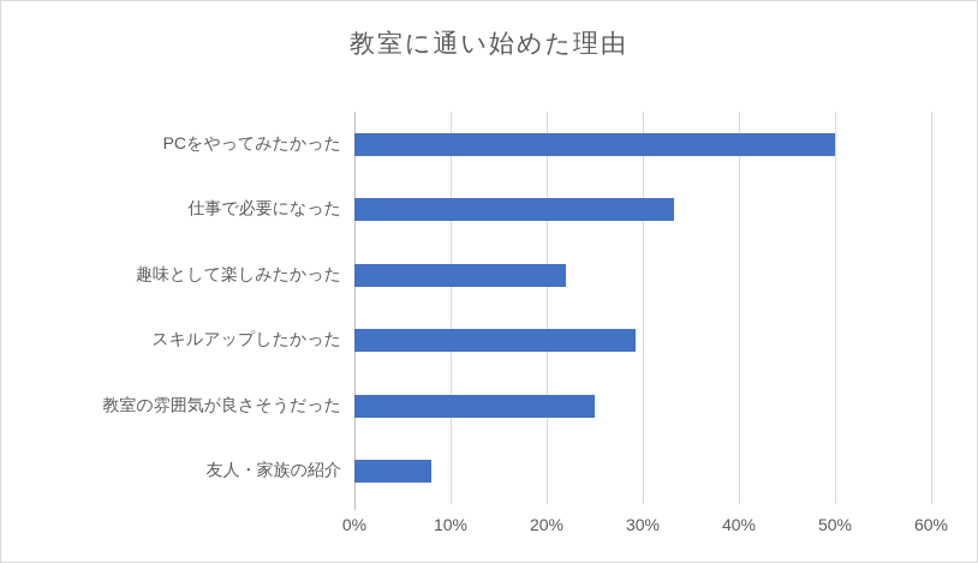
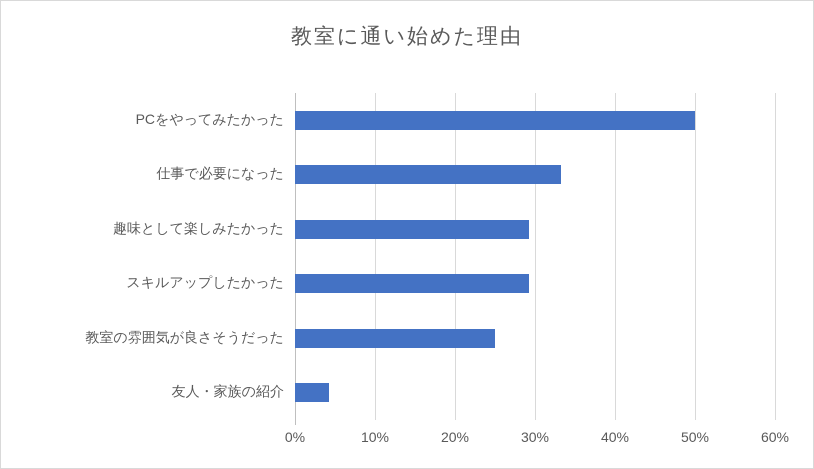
趣味として楽しみたかった: 22% -> 29%
友人・家族の紹介: 8% -> 4%
